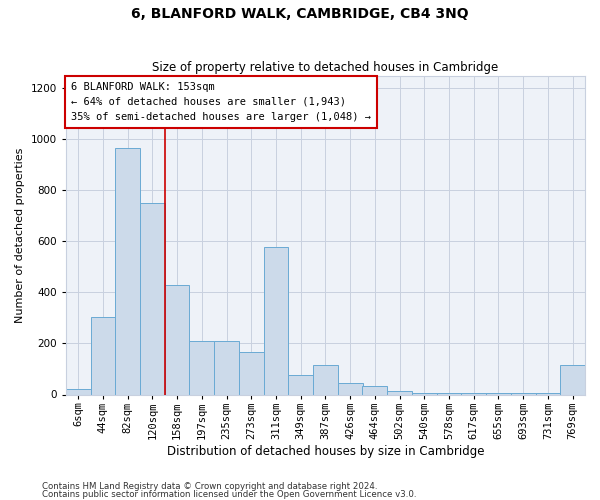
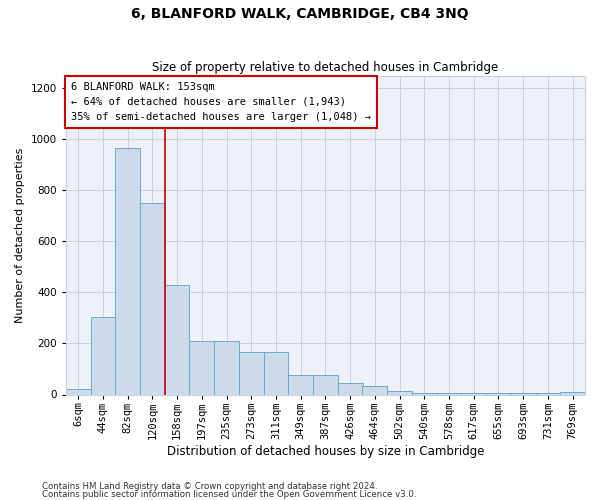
311sqm: 580 -> 165
387sqm: 115 -> 75
769sqm: 115 -> 10
